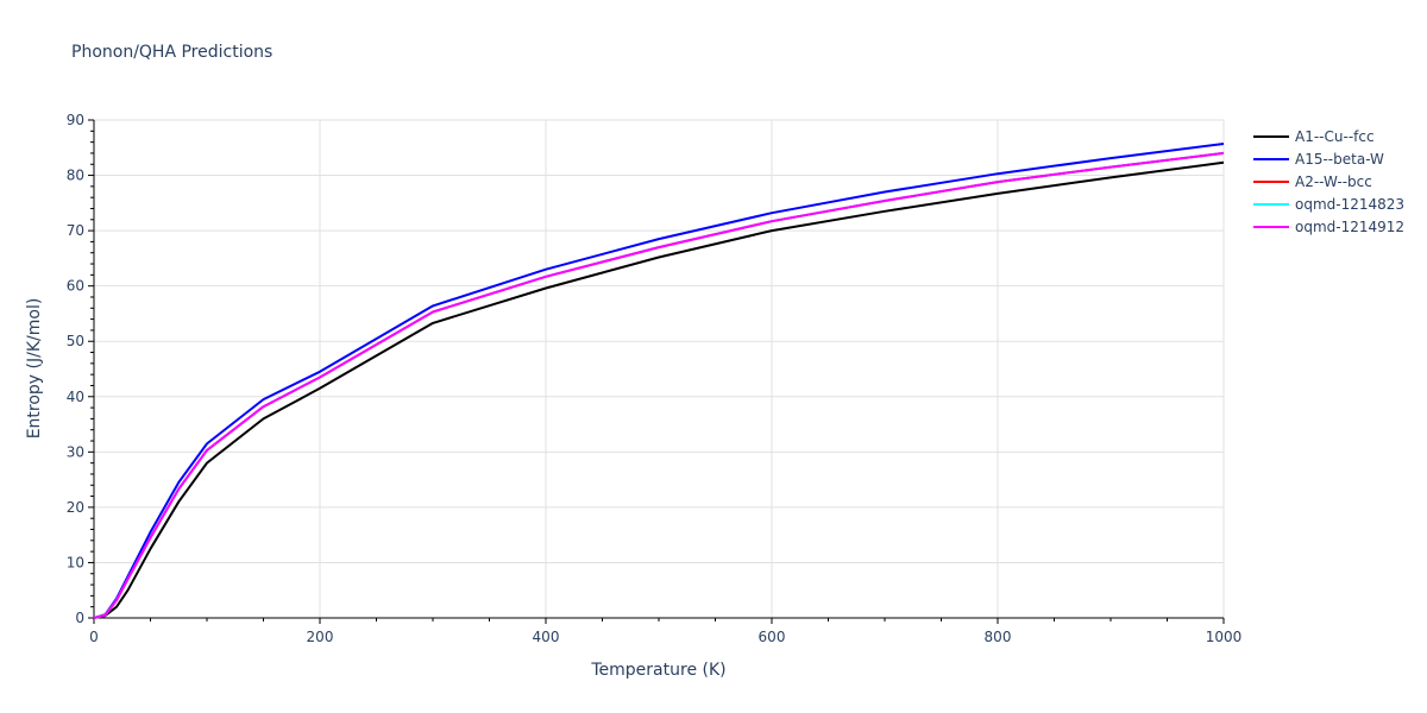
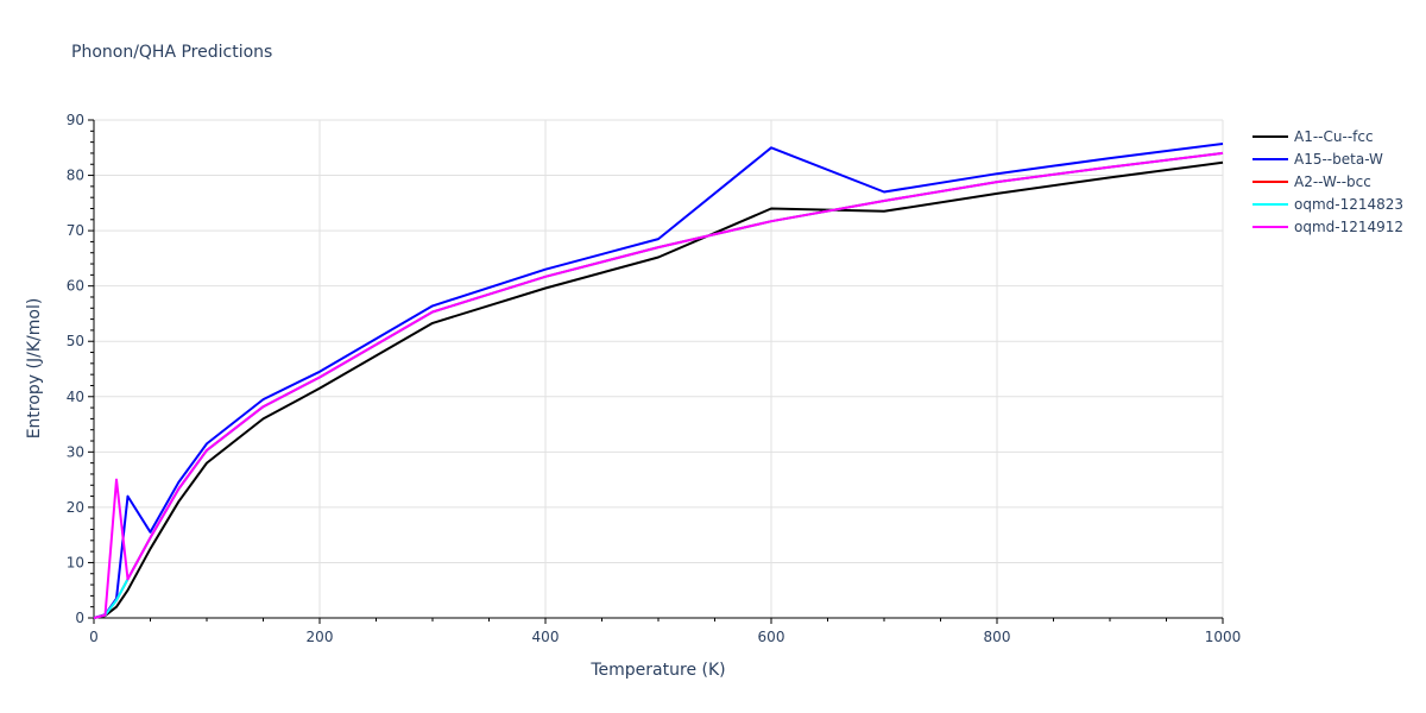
oqmd-1214912/20: 3 -> 25
A15--beta-W/30: 8 -> 22
A1--Cu--fcc/600: 70 -> 74
A15--beta-W/600: 73 -> 85
